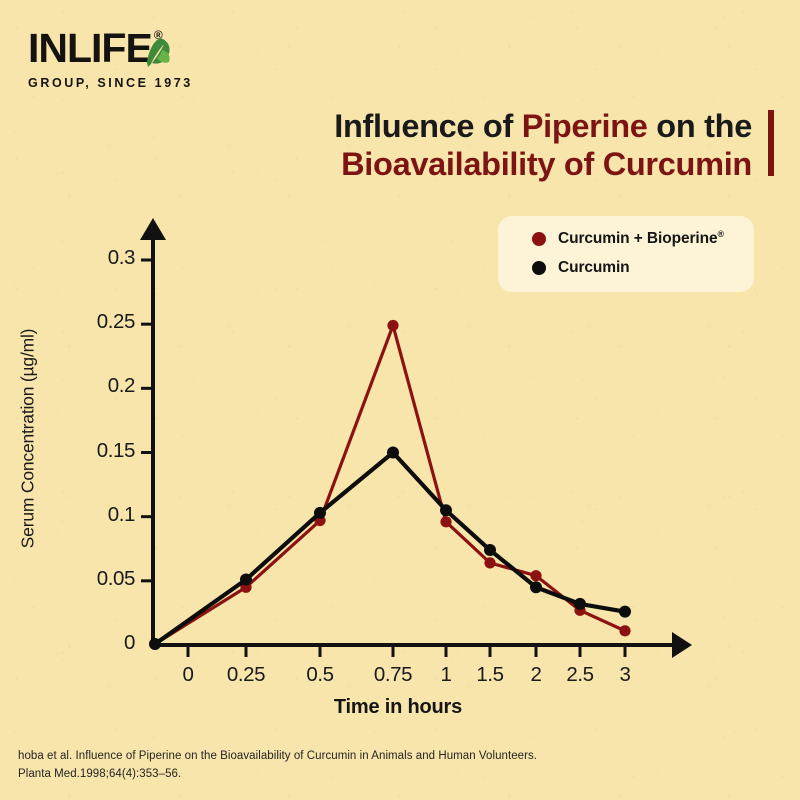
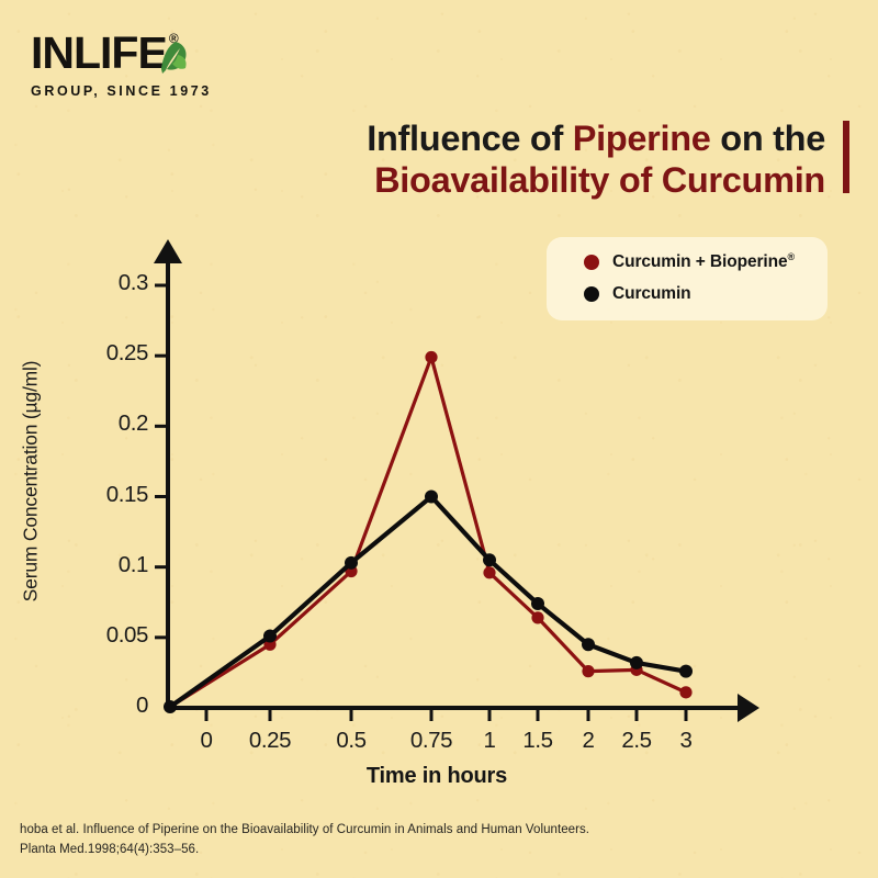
Curcumin + Bioperine®/2: 0.054 -> 0.026
